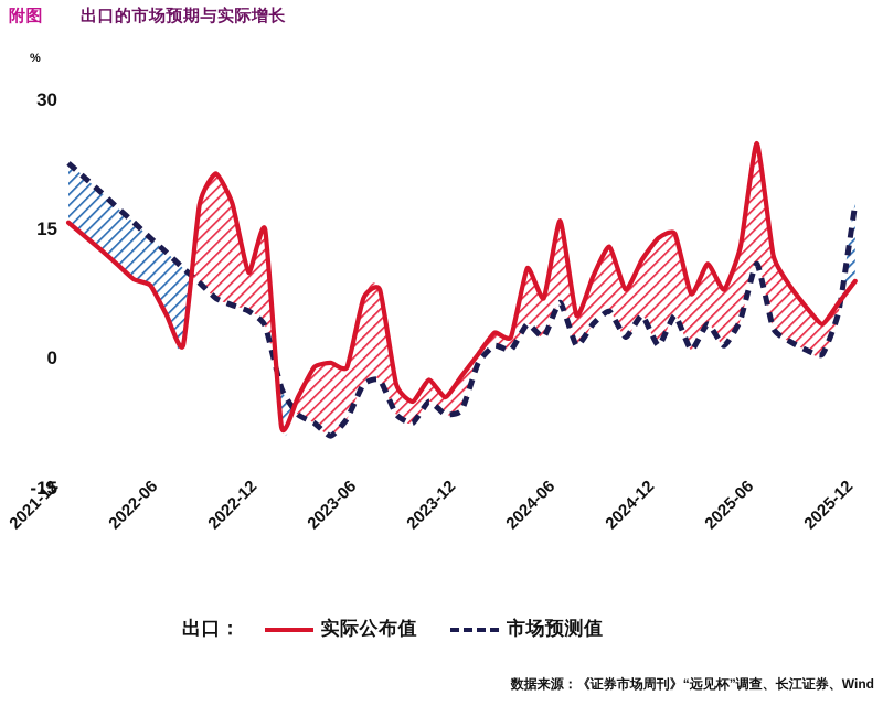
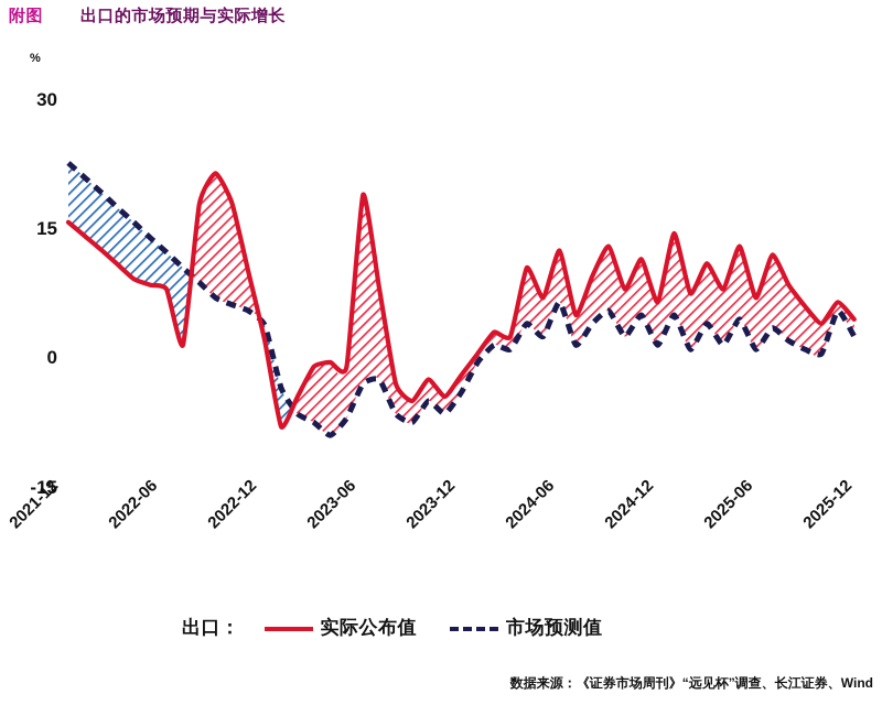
实际公布值/2022-06: 5 -> 8
实际公布值/2022-12: 15 -> 2
实际公布值/2023-06: 7 -> 19
市场预测值/2023-12: -6 -> -4
实际公布值/2024-06: 16 -> 12
实际公布值/2024-12: 14 -> 6
实际公布值/2025-06: 25 -> 7
市场预测值/2025-06: 11 -> 1
实际公布值/2025-12: 9 -> 4
市场预测值/2025-12: 18 -> 2
